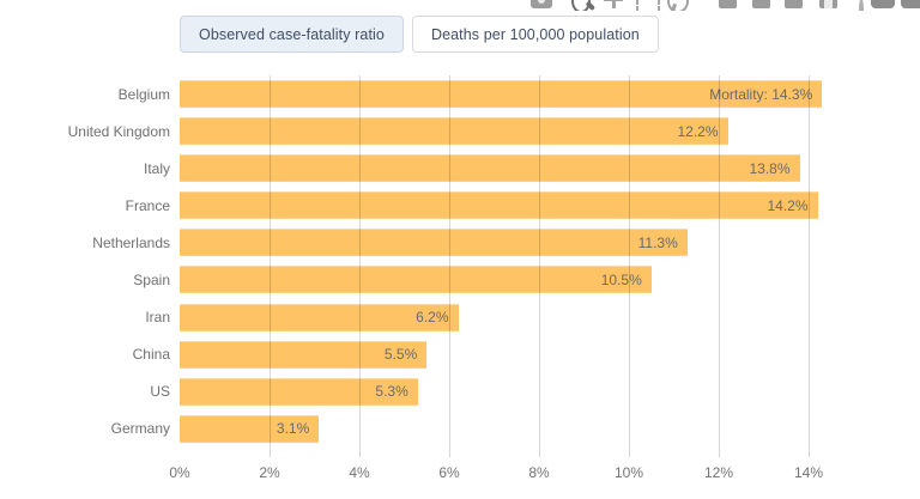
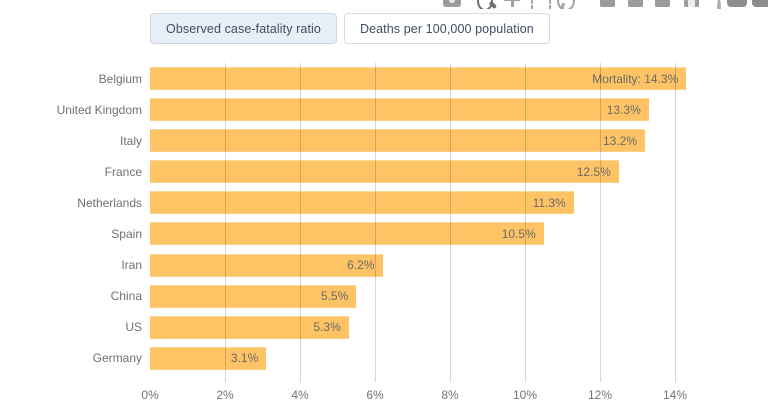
United Kingdom: 12.2% -> 13.3%
Italy: 13.8% -> 13.2%
France: 14.2% -> 12.5%
